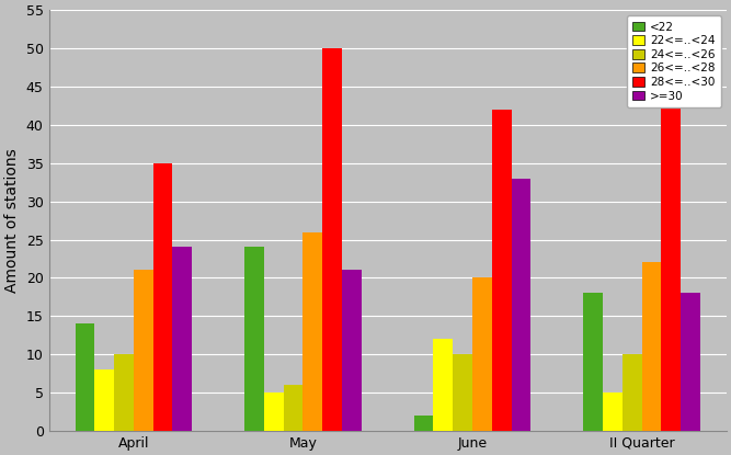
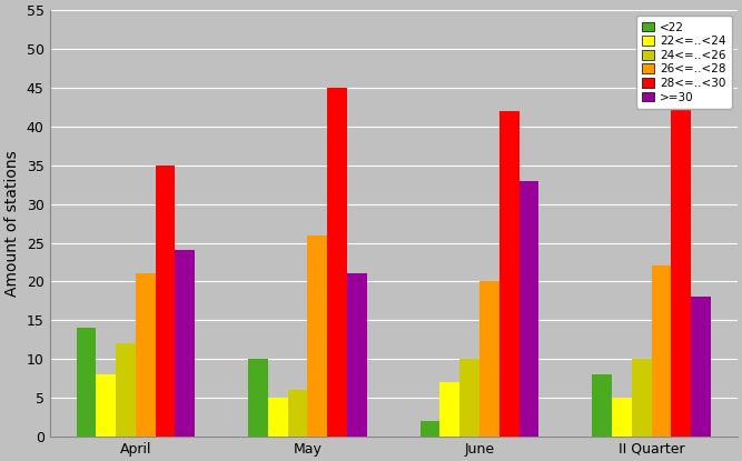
24<=..<26/April: 10 -> 12
<22/May: 24 -> 10
28<=..<30/May: 50 -> 45
22<=..<24/June: 12 -> 7
<22/II Quarter: 18 -> 8
